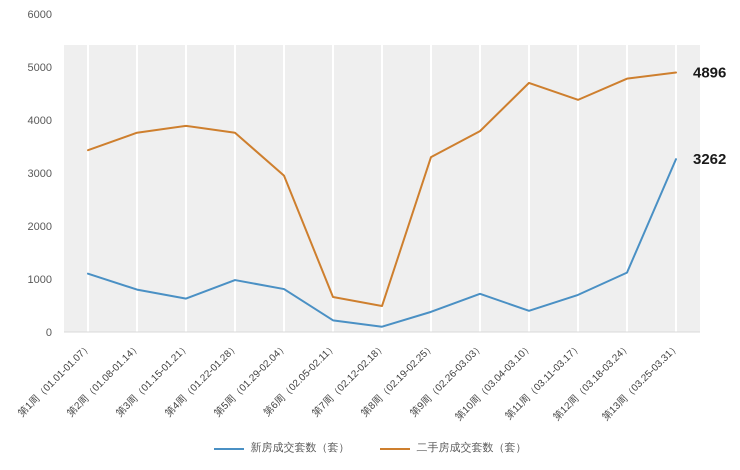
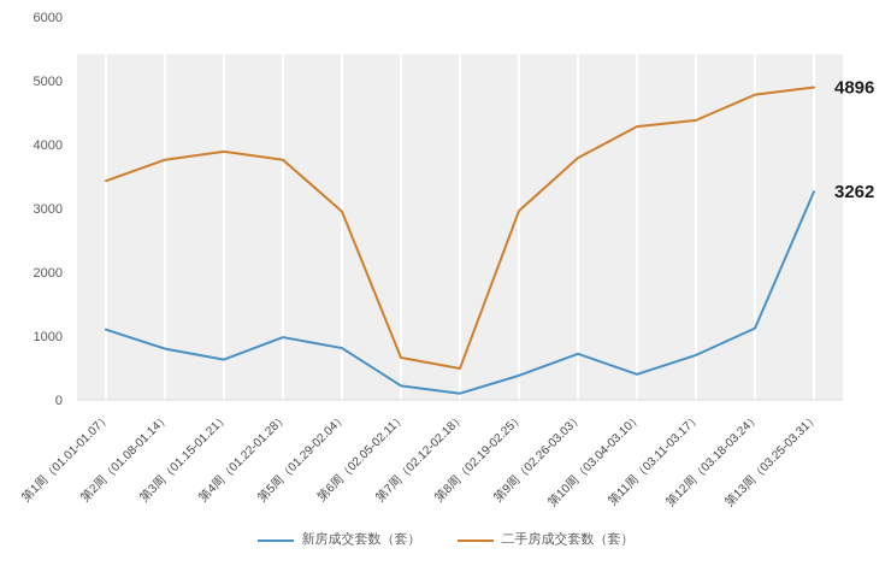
二手房成交套数（套）/第8周（02.19-02.25）: 3300 -> 3000
二手房成交套数（套）/第10周（03.04-03.10）: 4700 -> 4300
